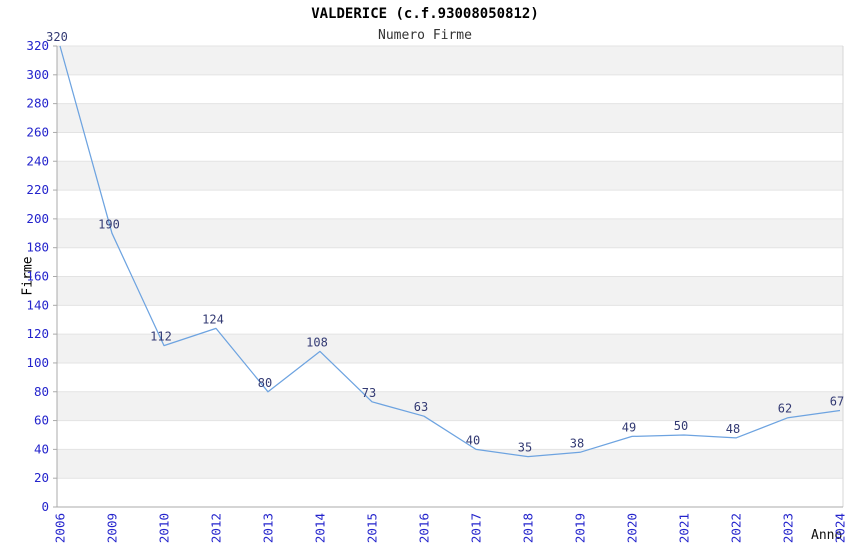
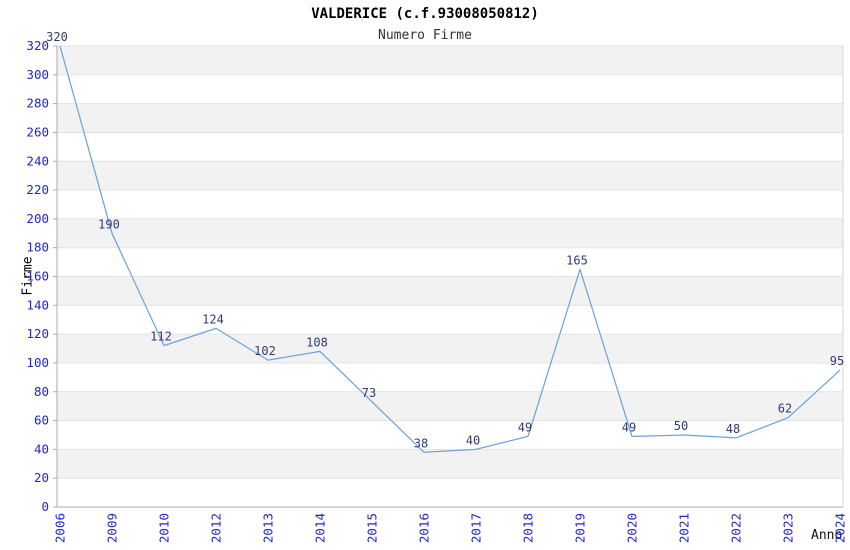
2013: 80 -> 102
2016: 63 -> 38
2018: 35 -> 49
2019: 38 -> 165
2024: 67 -> 95
